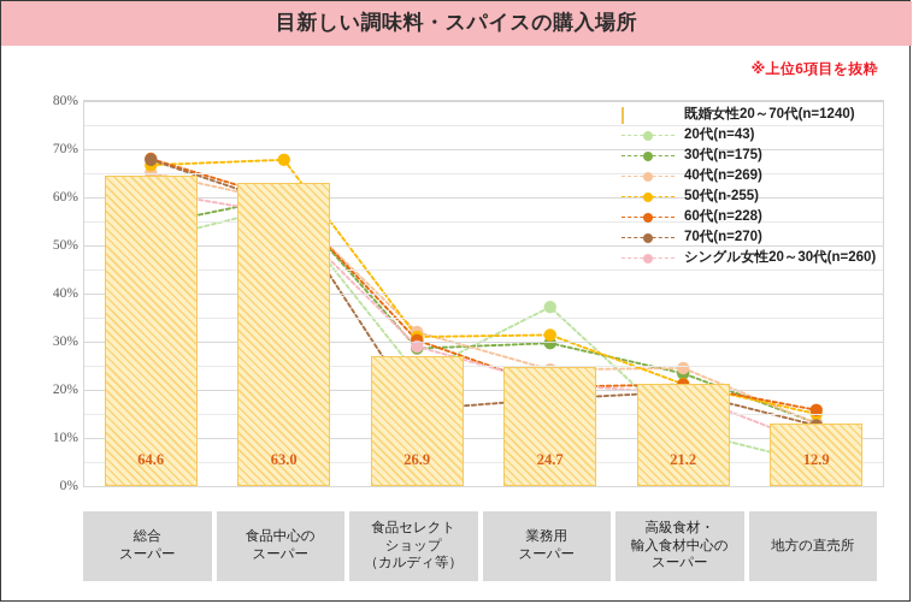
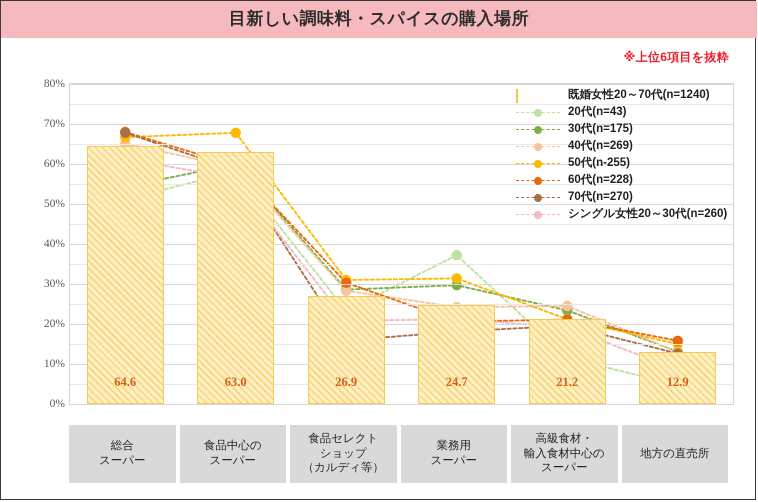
40代(n=269)/食品セレクト ショップ （カルディ等）: 32% -> 28%
シングル女性20～30代(n=260)/食品セレクト ショップ （カルディ等）: 29% -> 21%
